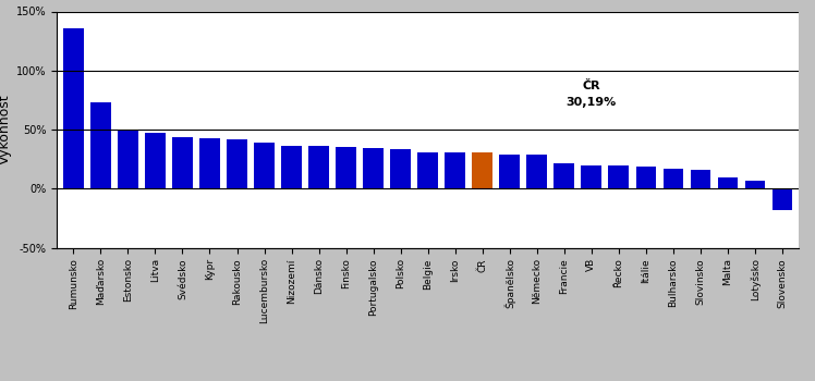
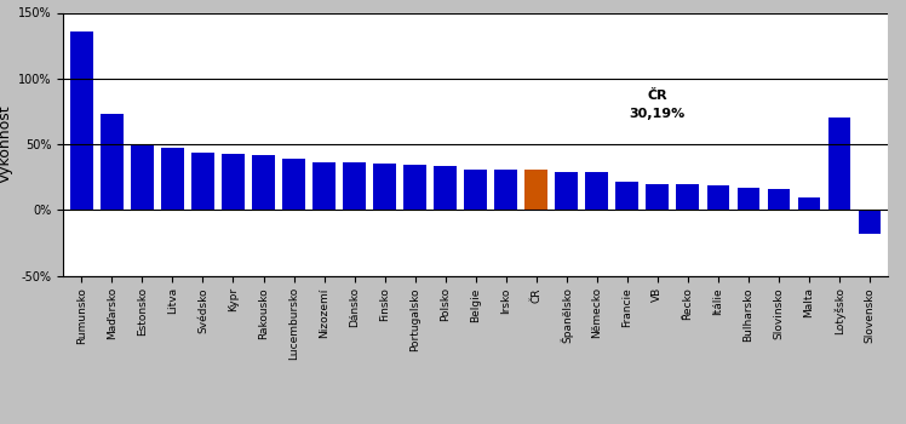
Lotyšsko: 6% -> 70%
